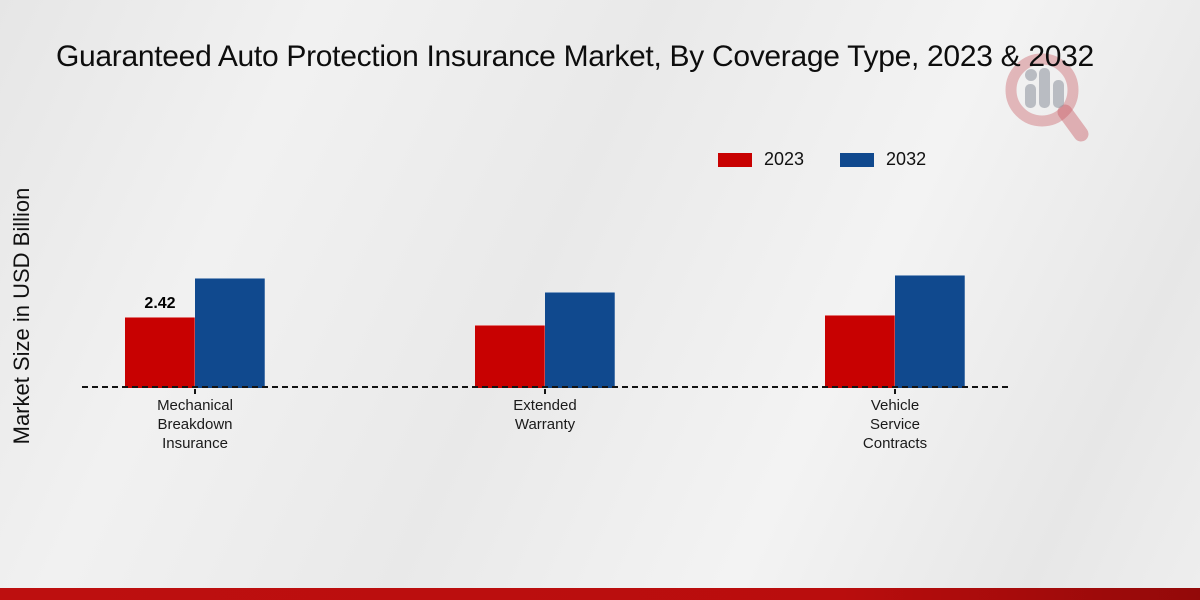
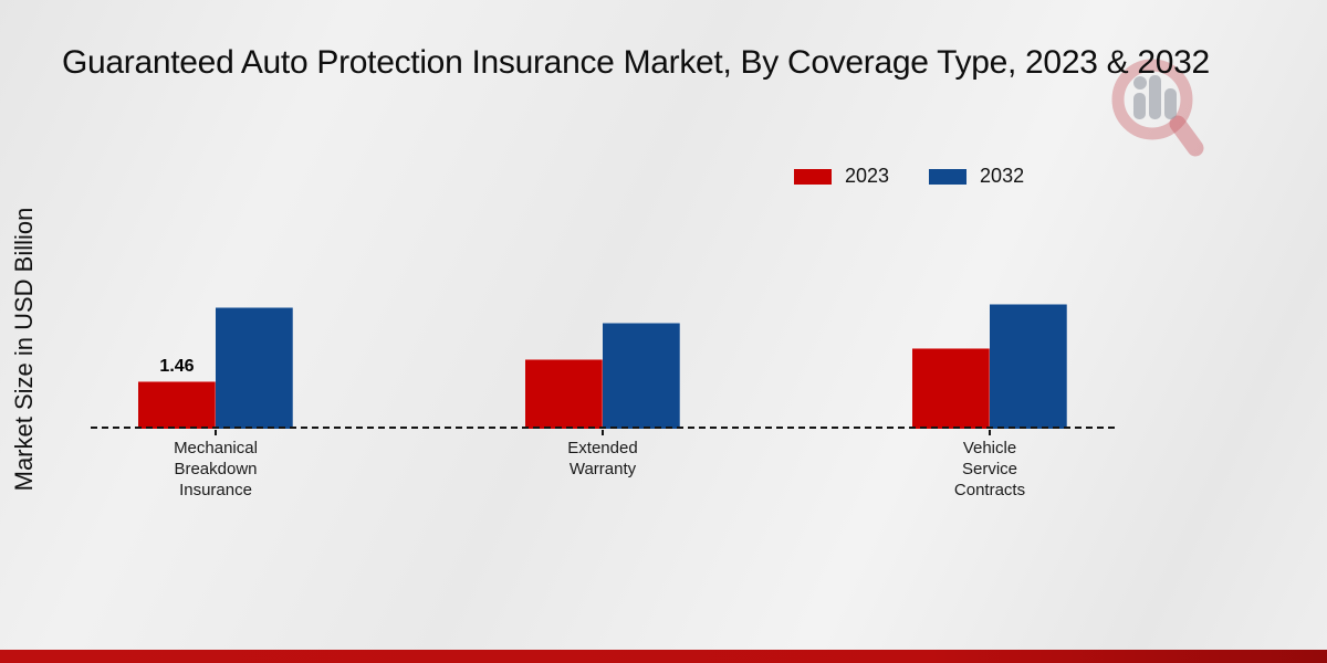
2023/Mechanical Breakdown Insurance: 2.42 -> 1.46
